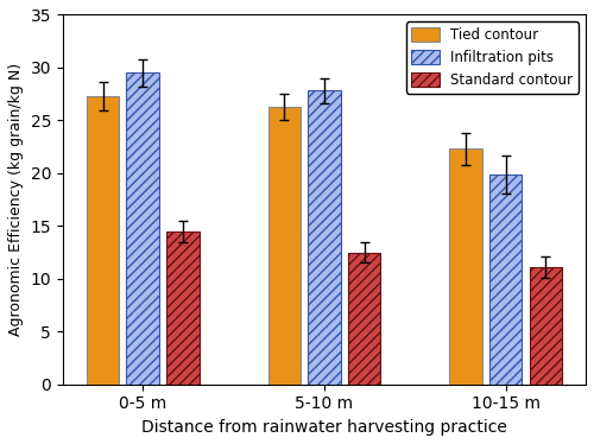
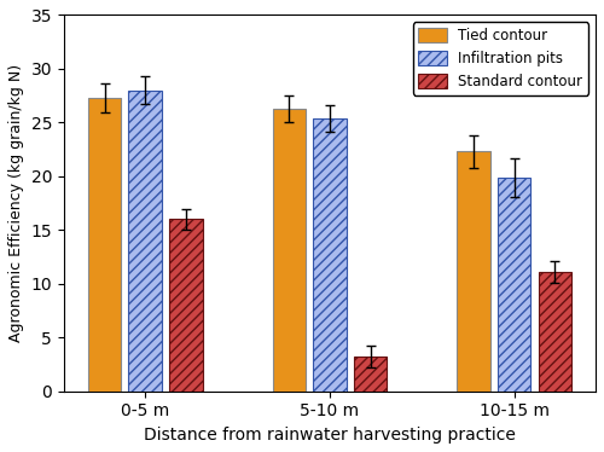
Infiltration pits/0-5 m: 29.5 -> 28.0
Standard contour/0-5 m: 14.5 -> 16.0
Infiltration pits/5-10 m: 27.8 -> 25.4
Standard contour/5-10 m: 12.5 -> 3.2
